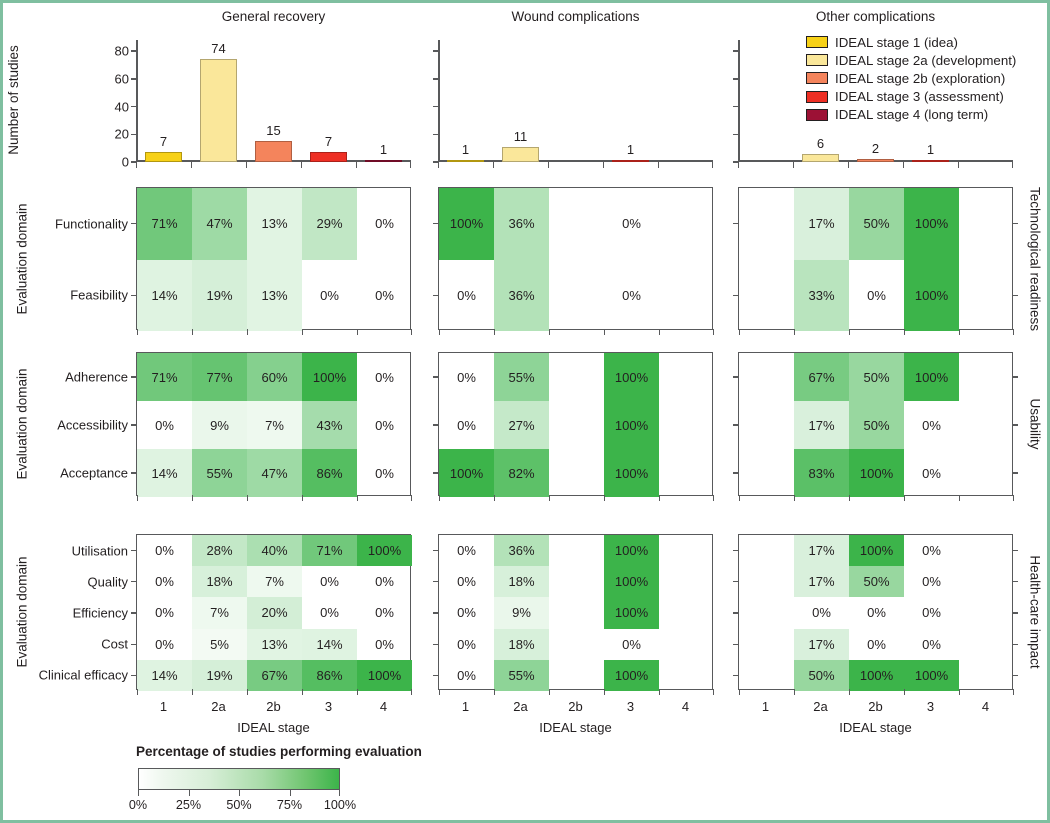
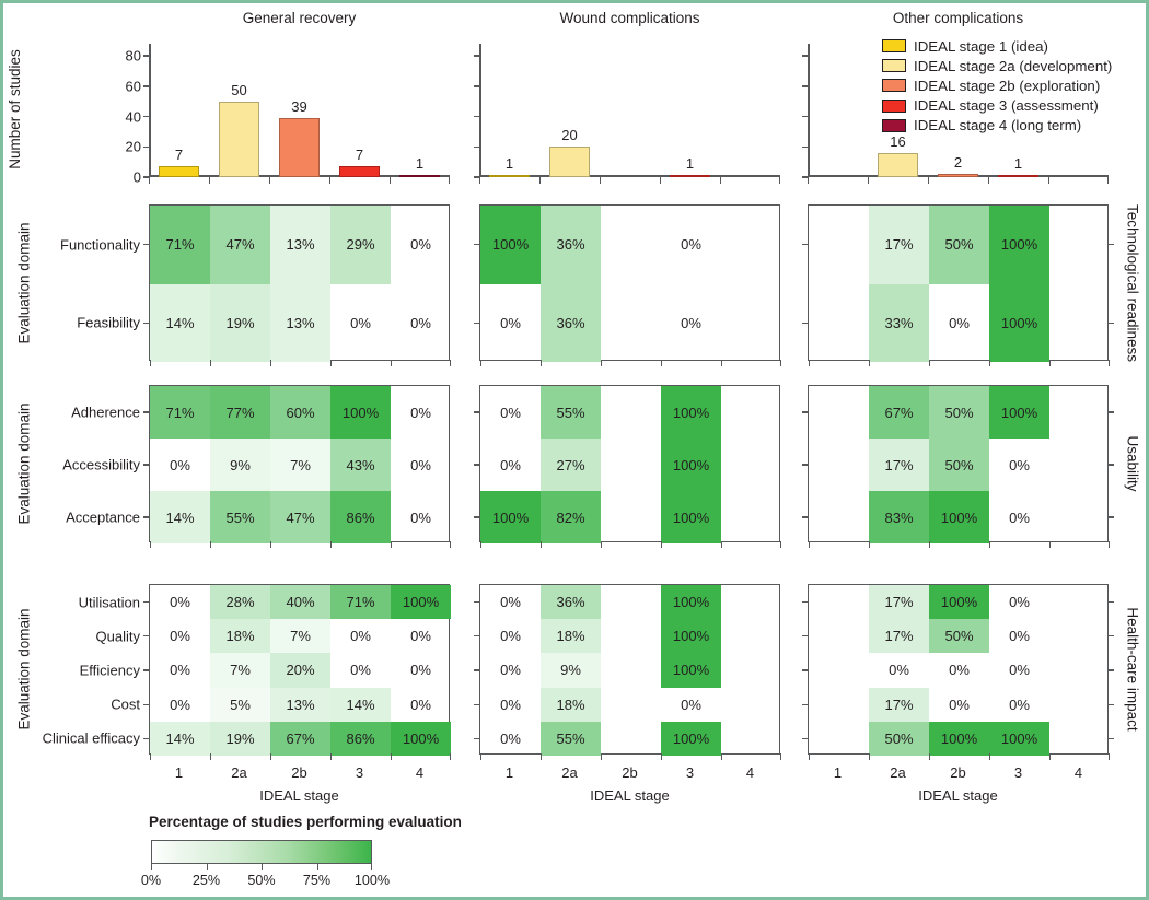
General recovery/2a: 74 -> 50
General recovery/2b: 15 -> 39
Wound complications/2a: 11 -> 20
Other complications/2a: 6 -> 16
